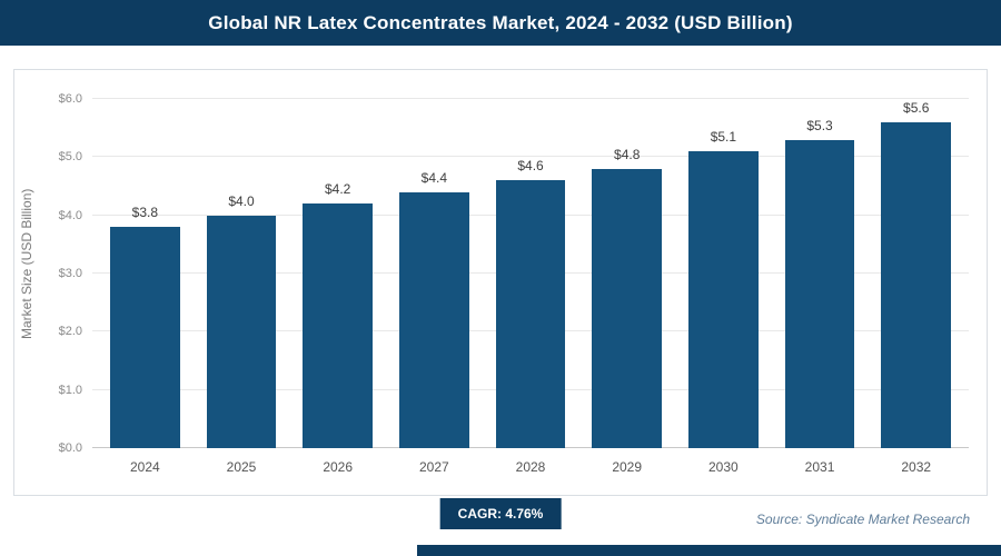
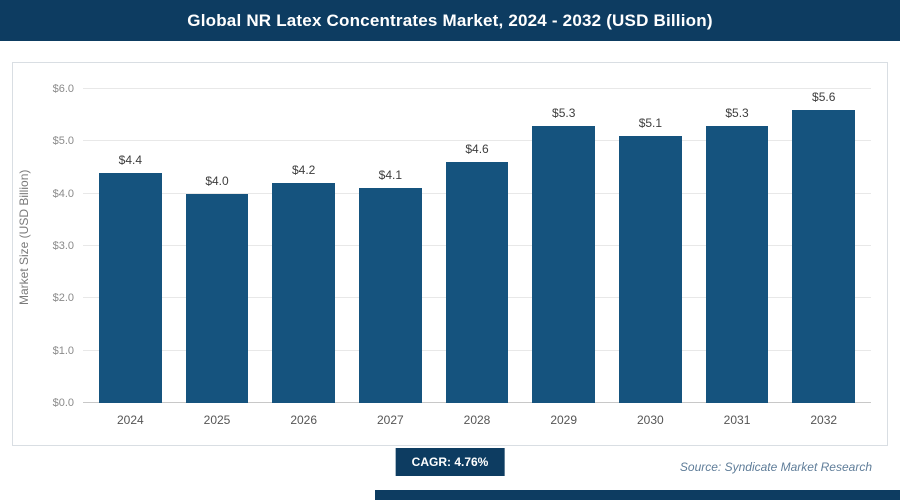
2024: $3.8 -> $4.4
2027: $4.4 -> $4.1
2029: $4.8 -> $5.3
